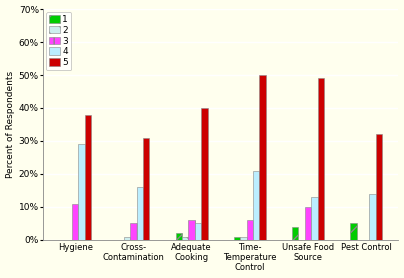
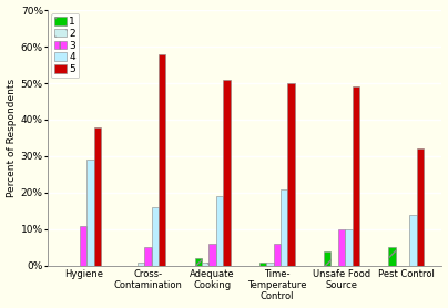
5/Cross- Contamination: 31% -> 58%
4/Adequate Cooking: 5% -> 19%
5/Adequate Cooking: 40% -> 51%
4/Unsafe Food Source: 13% -> 10%
